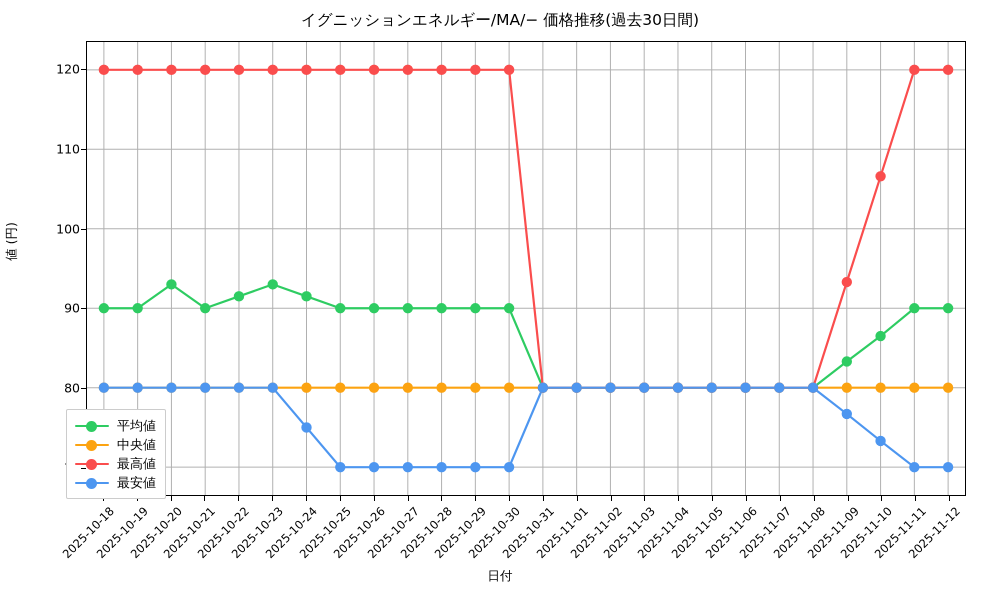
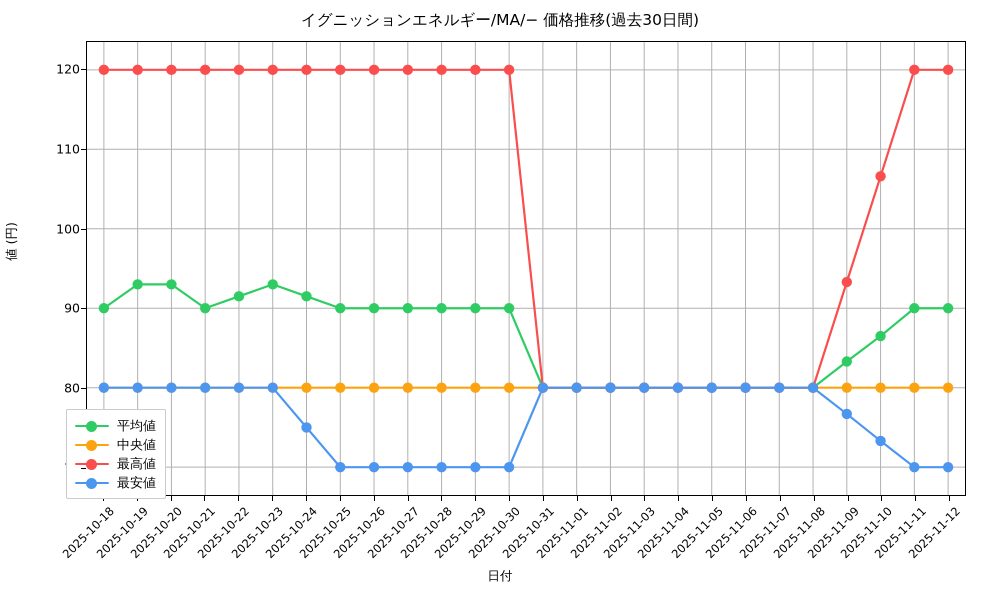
平均値/2025-10-19: 90 -> 93
